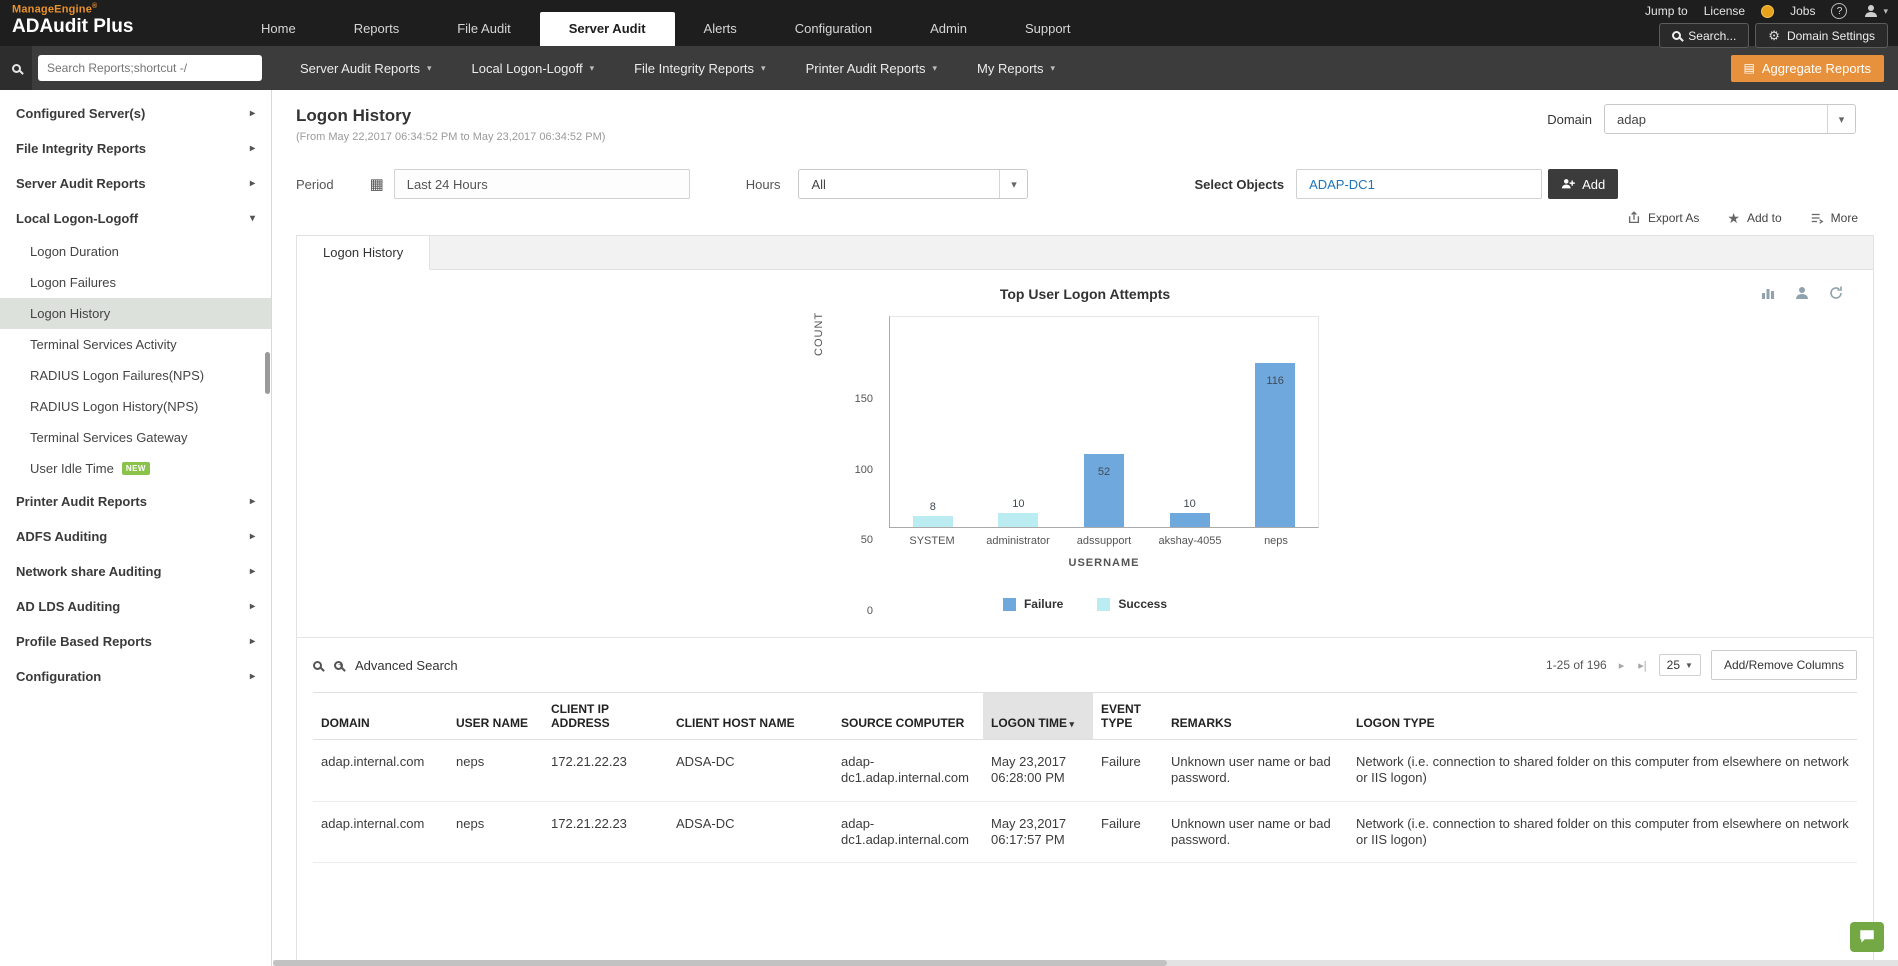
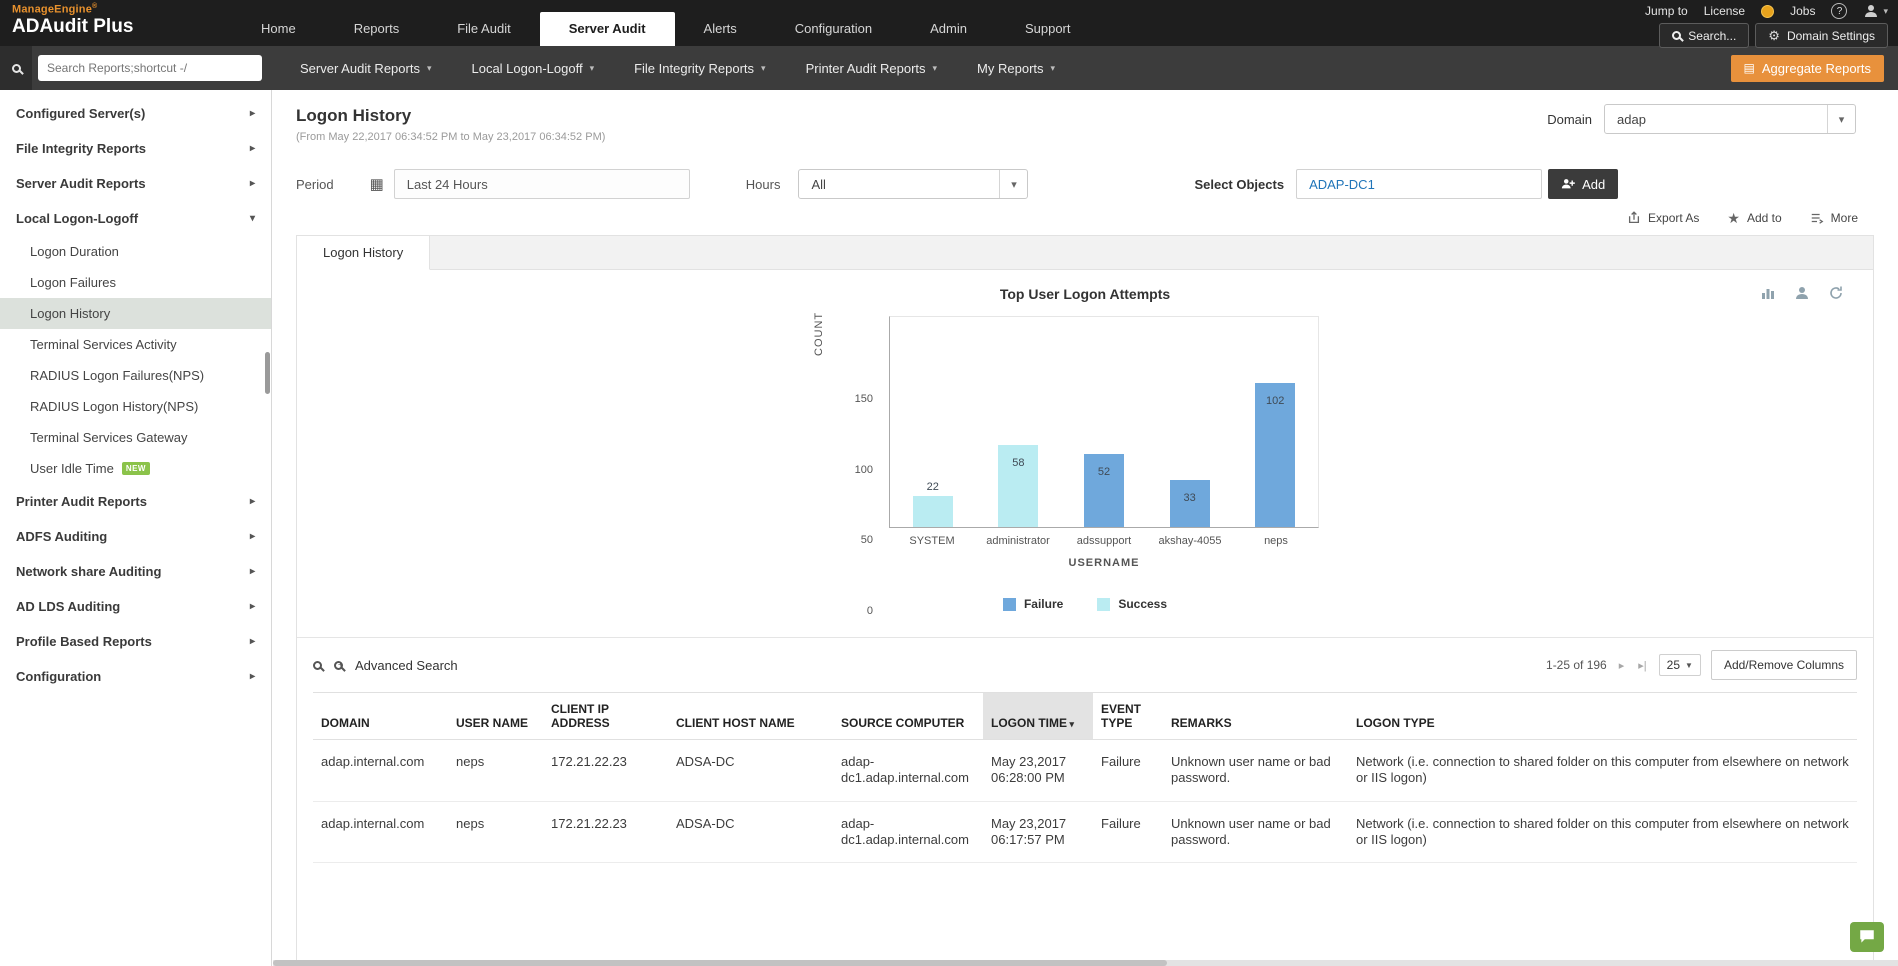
Success/SYSTEM: 8 -> 22
Success/administrator: 10 -> 58
Failure/akshay-4055: 10 -> 33
Failure/neps: 116 -> 102
